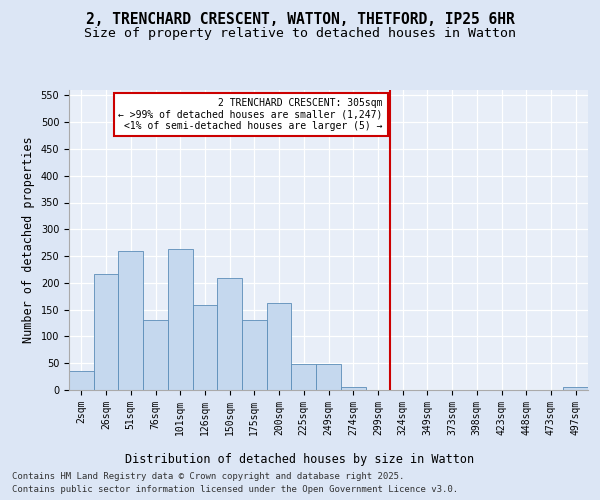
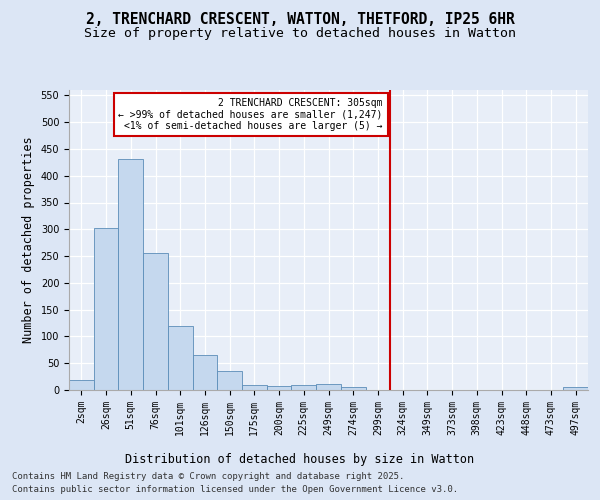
2sqm: 36 -> 18
26sqm: 216 -> 302
51sqm: 260 -> 432
76sqm: 130 -> 255
101sqm: 264 -> 119
126sqm: 158 -> 65
150sqm: 210 -> 35
175sqm: 130 -> 9
200sqm: 162 -> 7
225sqm: 48 -> 10
249sqm: 48 -> 12
